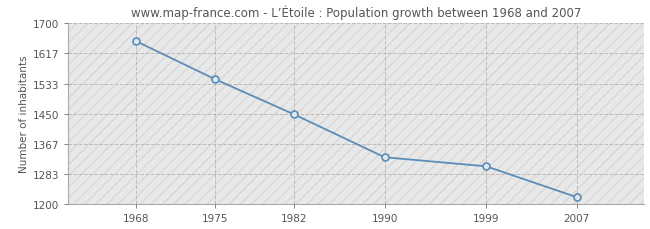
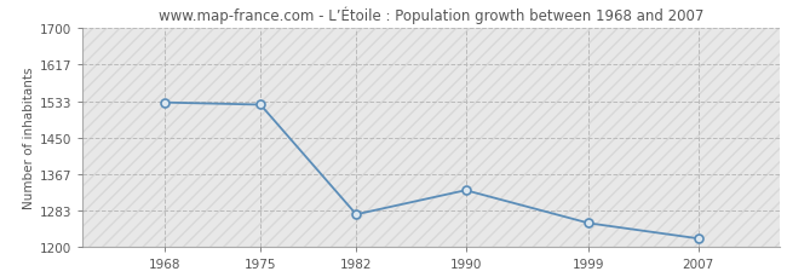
1968: 1650 -> 1530
1975: 1545 -> 1525
1982: 1448 -> 1275
1999: 1305 -> 1255
